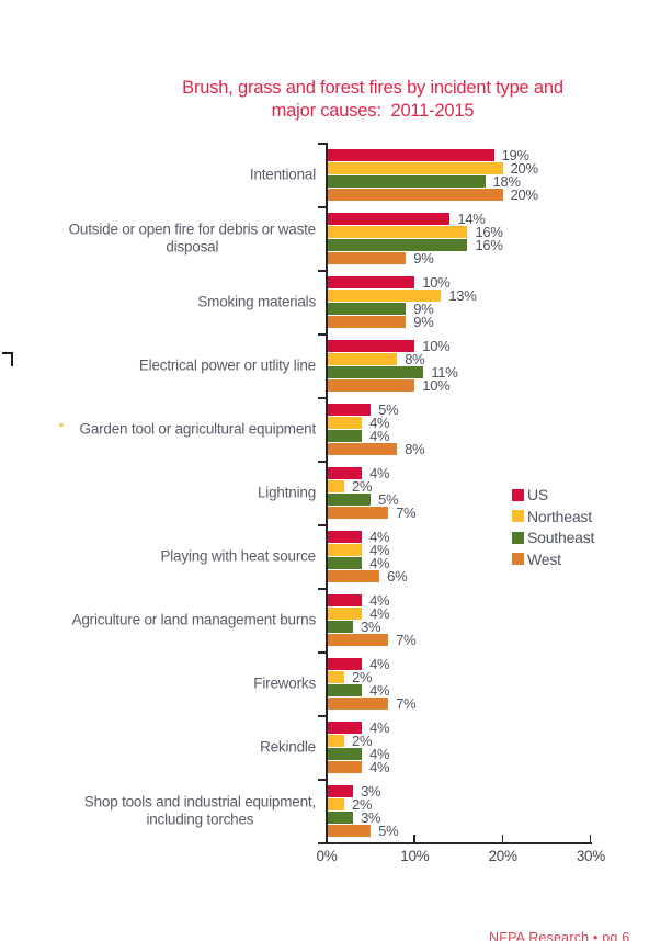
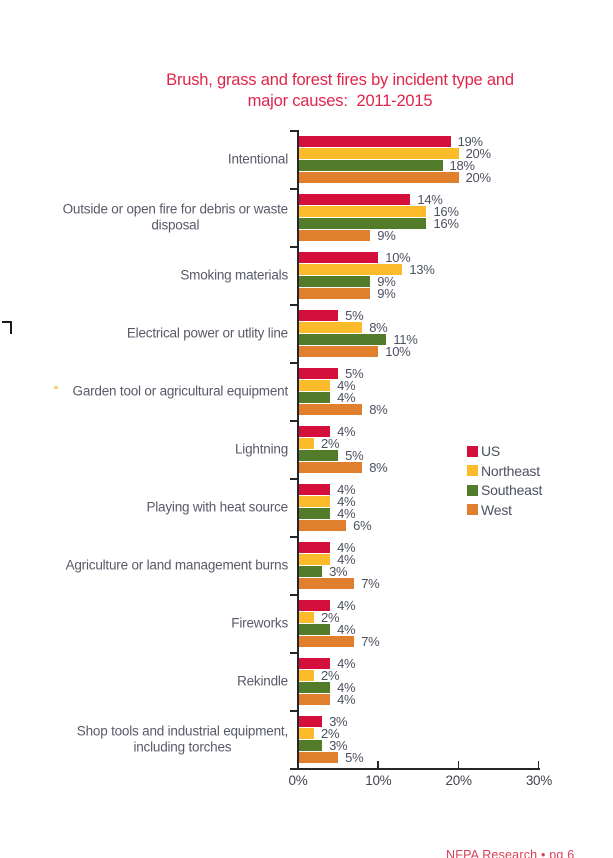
US/Electrical power or utlity line: 10% -> 5%
West/Lightning: 7% -> 8%
